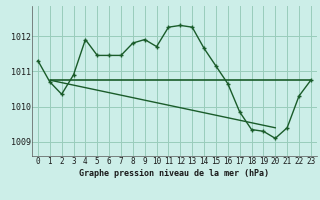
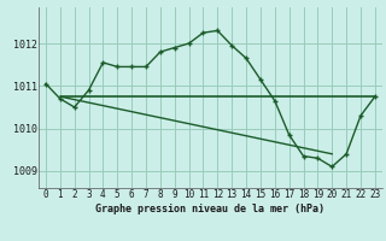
0: 1011.30 -> 1011.05
2: 1010.35 -> 1010.50
4: 1011.90 -> 1011.55
10: 1011.70 -> 1012.00
13: 1012.25 -> 1011.95
